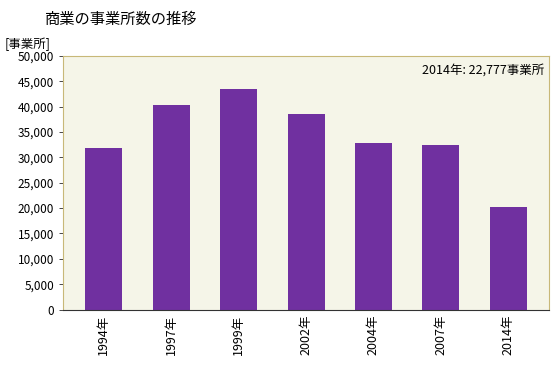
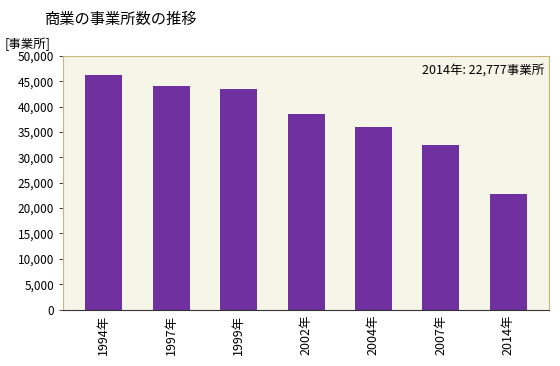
1994年: 31,800 -> 46,200
1997年: 40,400 -> 44,000
2004年: 32,800 -> 36,000
2014年: 20,200 -> 22,800
